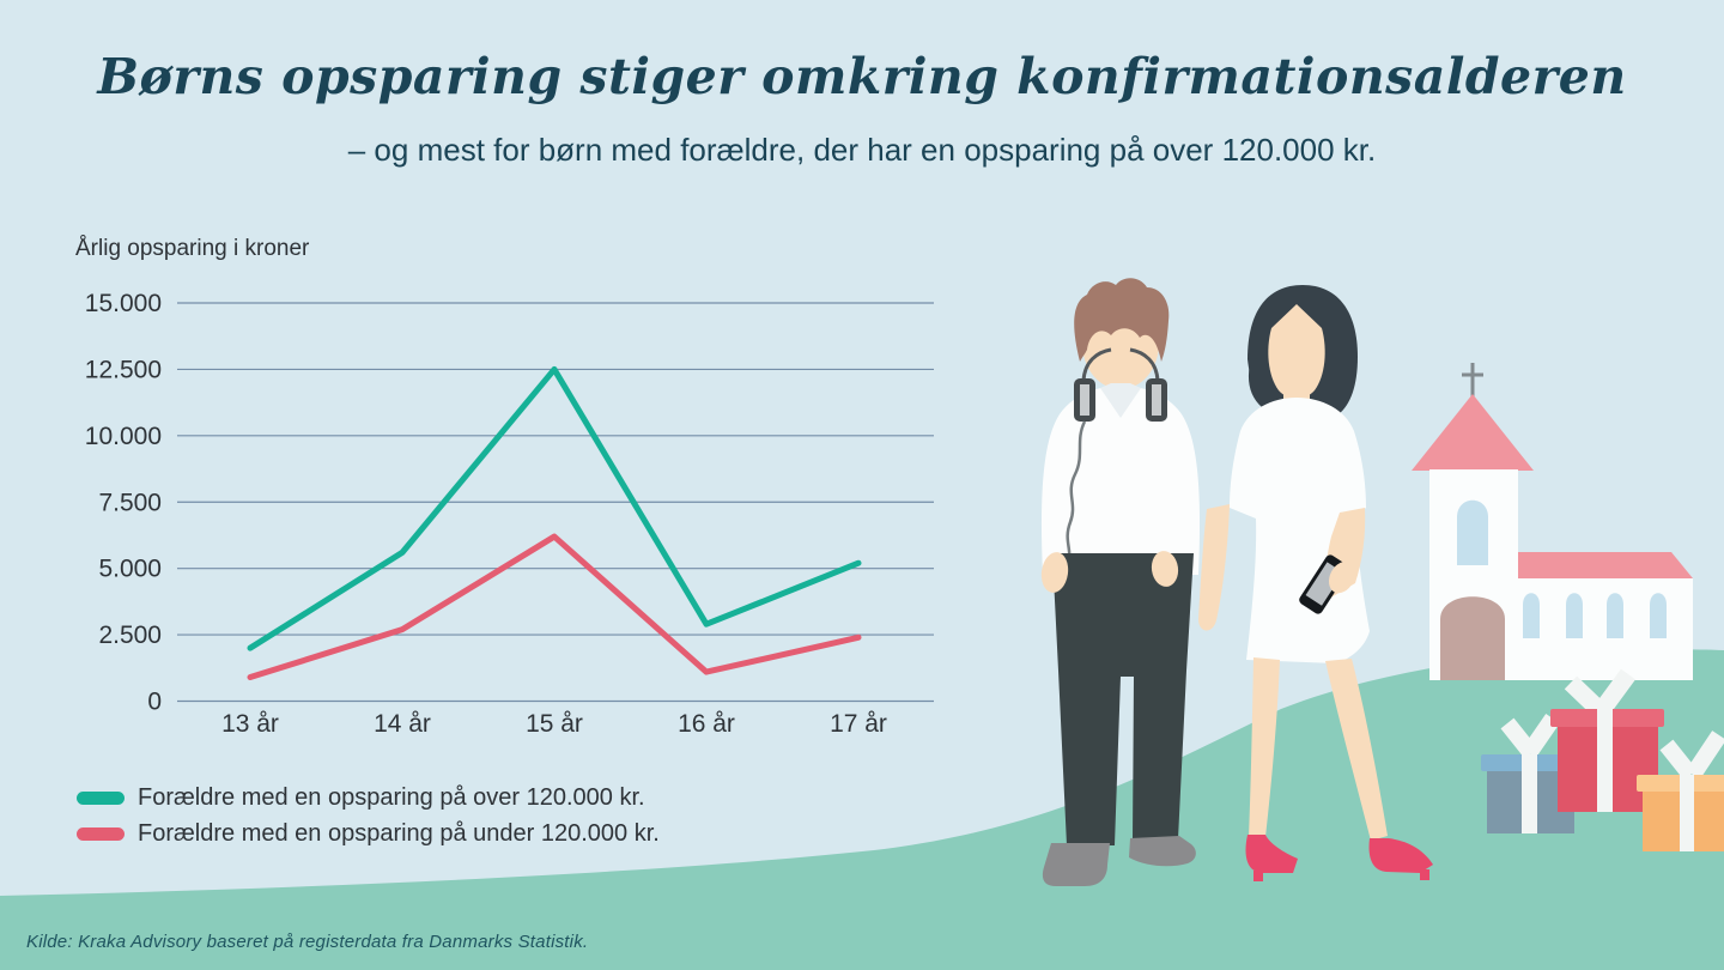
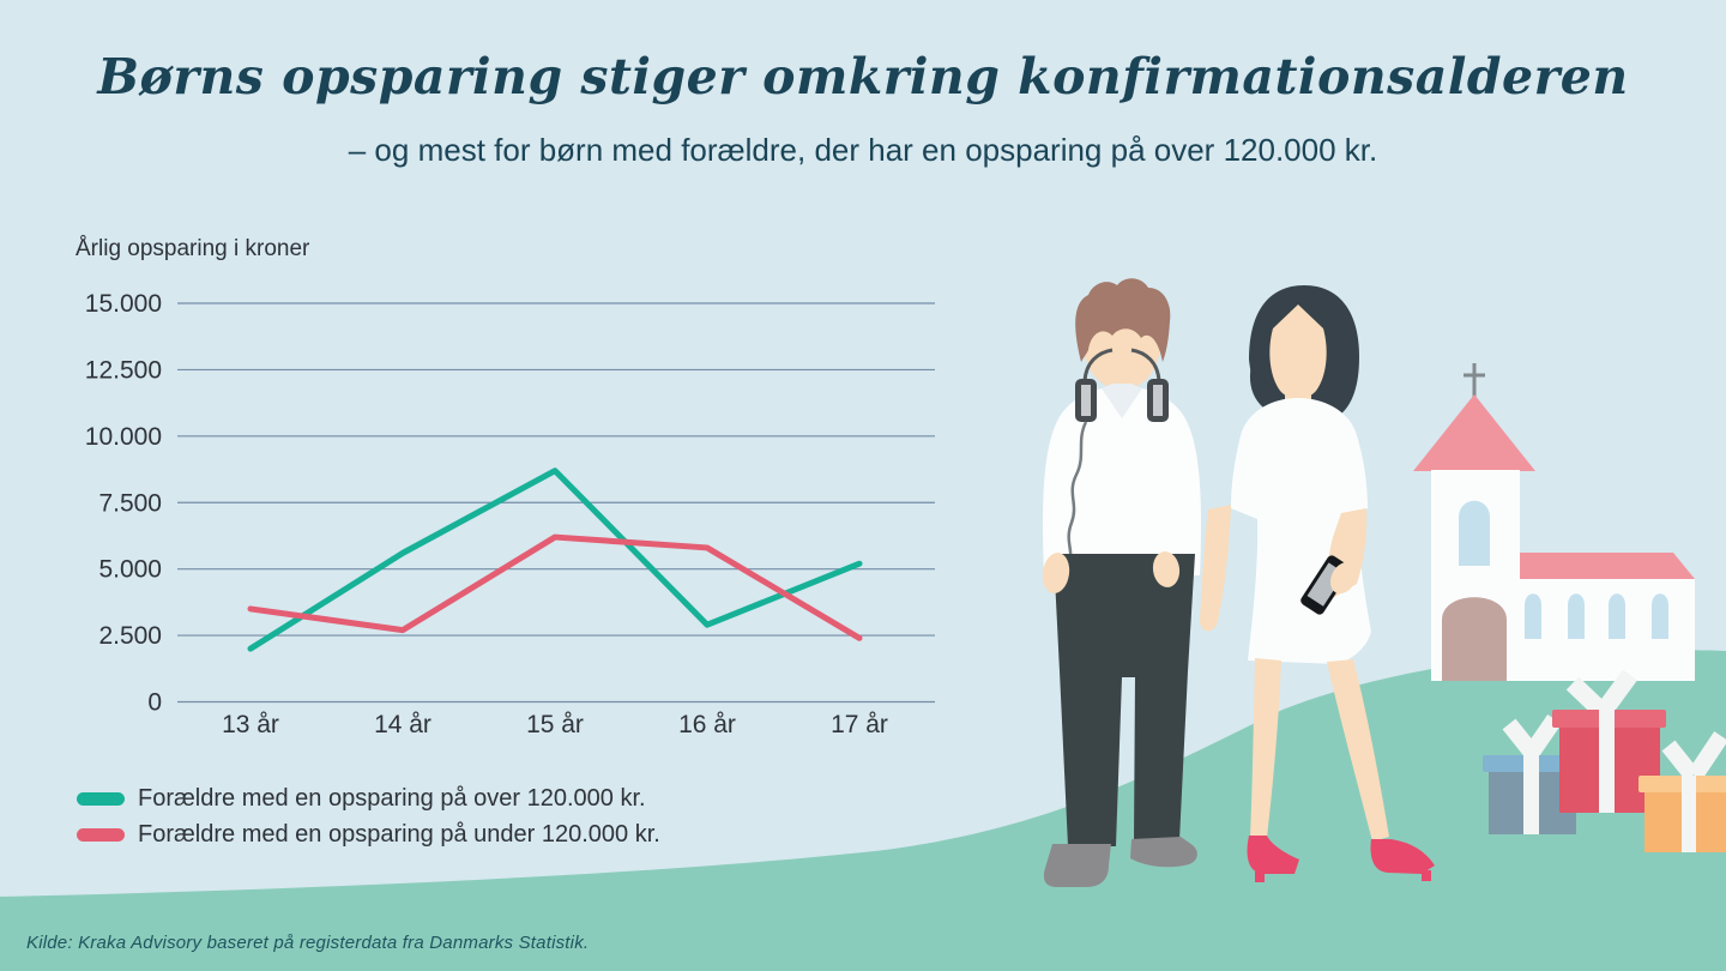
Forældre med en opsparing på under 120.000 kr./13 år: 900 -> 3500
Forældre med en opsparing på over 120.000 kr./15 år: 12500 -> 8700
Forældre med en opsparing på under 120.000 kr./16 år: 1100 -> 5800
